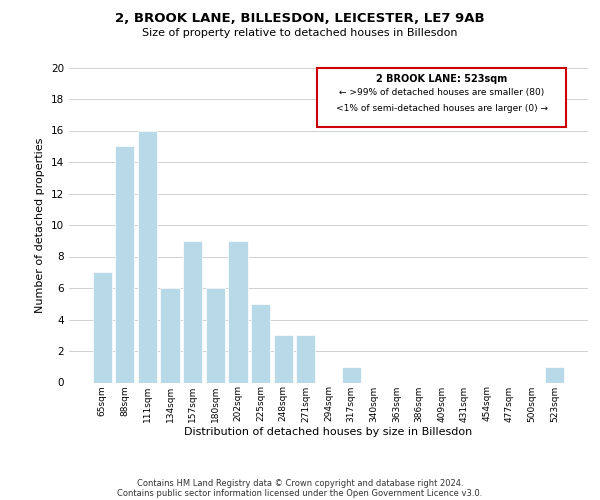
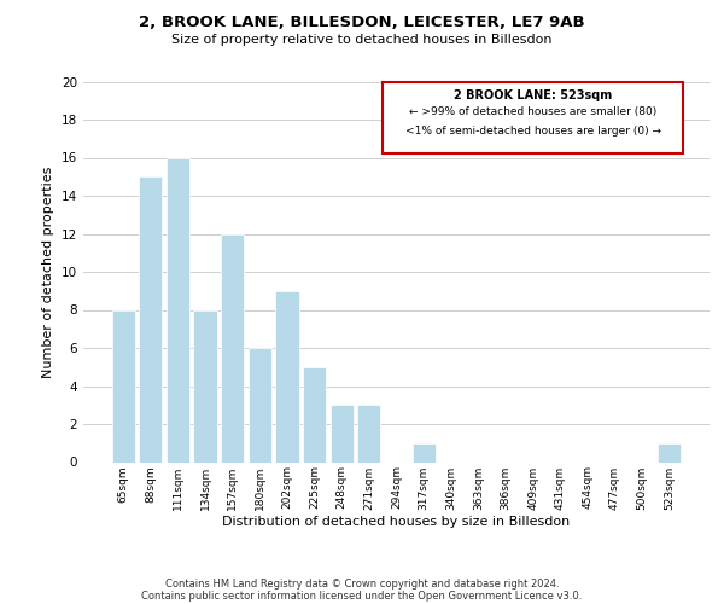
65sqm: 7 -> 8
134sqm: 6 -> 8
157sqm: 9 -> 12
